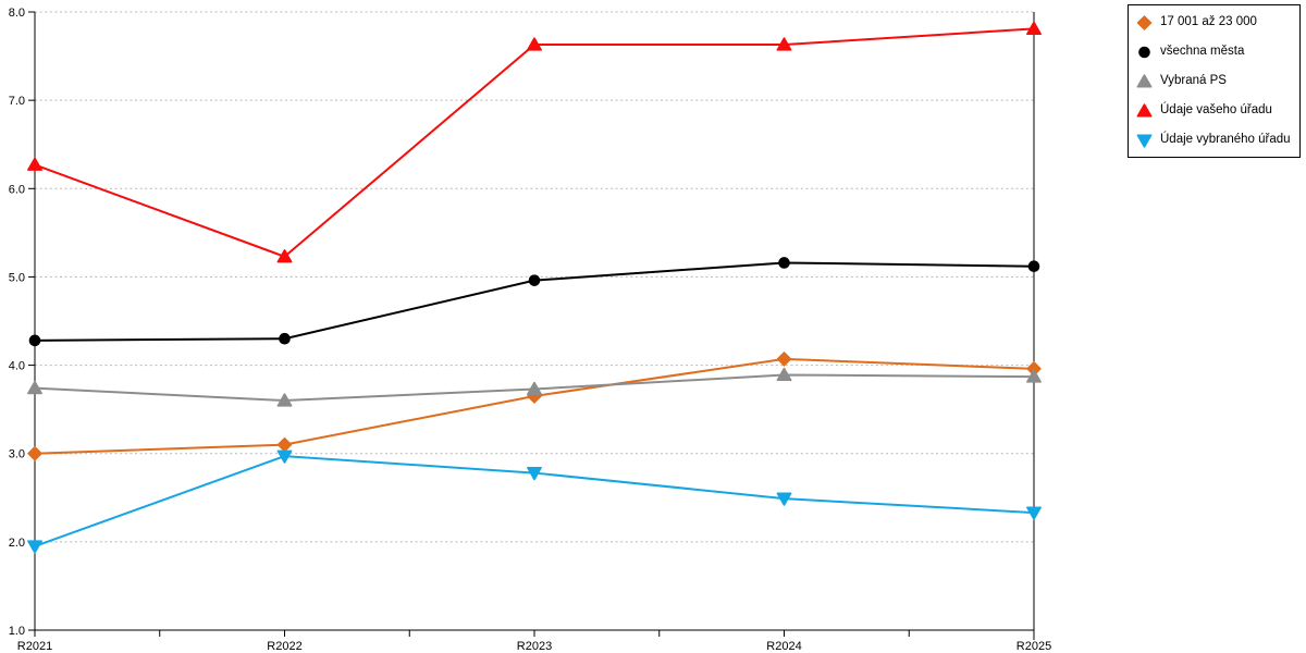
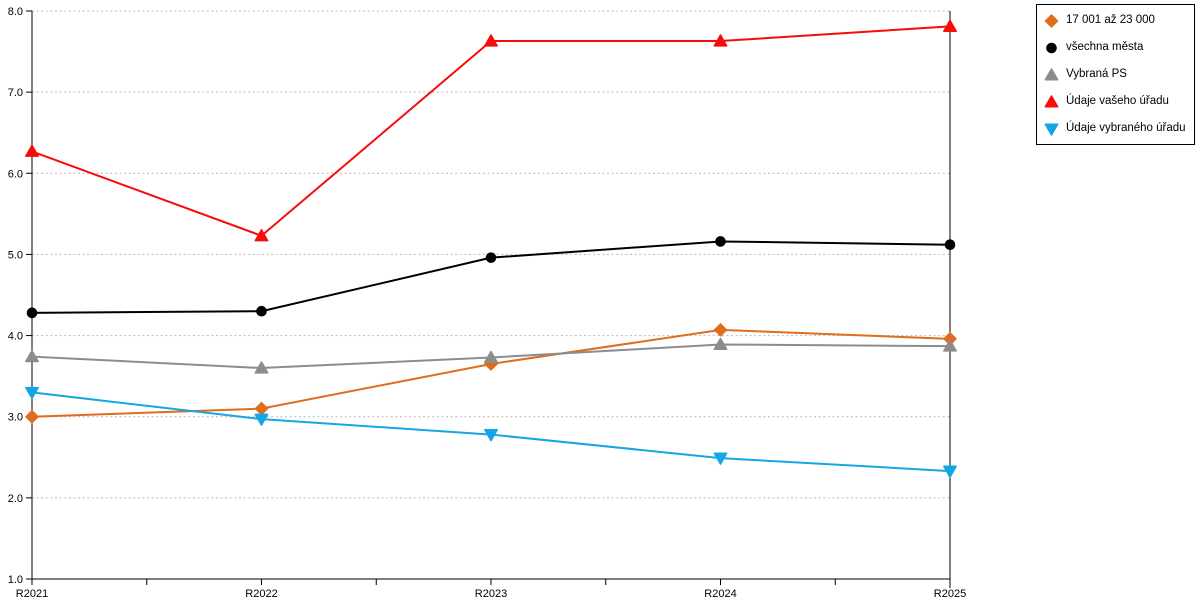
Údaje vybraného úřadu/R2021: 1.9 -> 3.3
